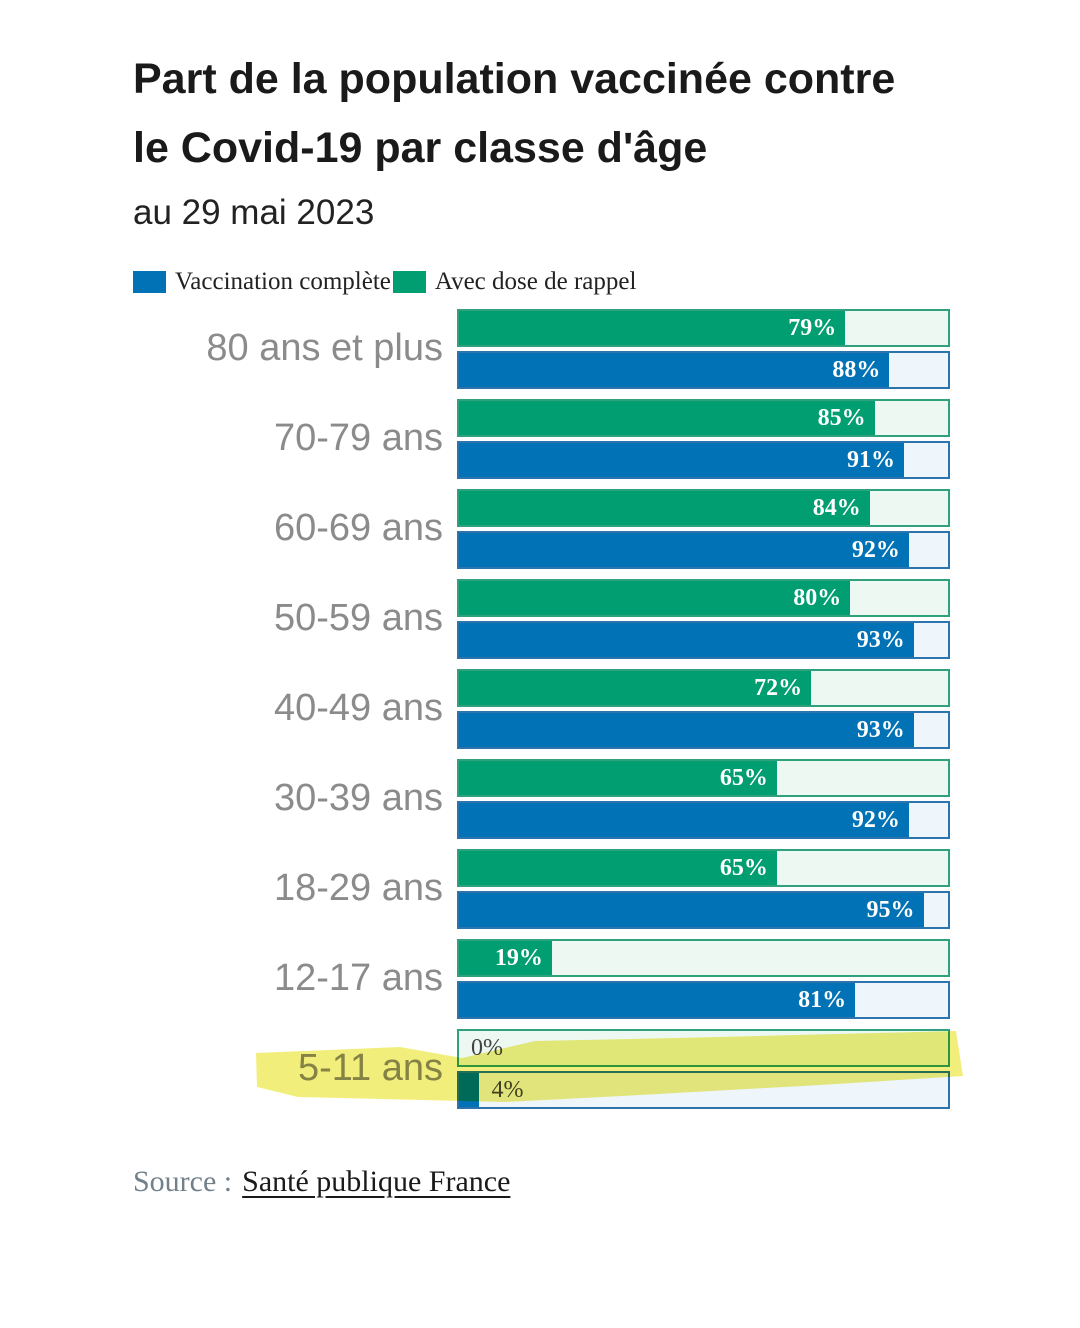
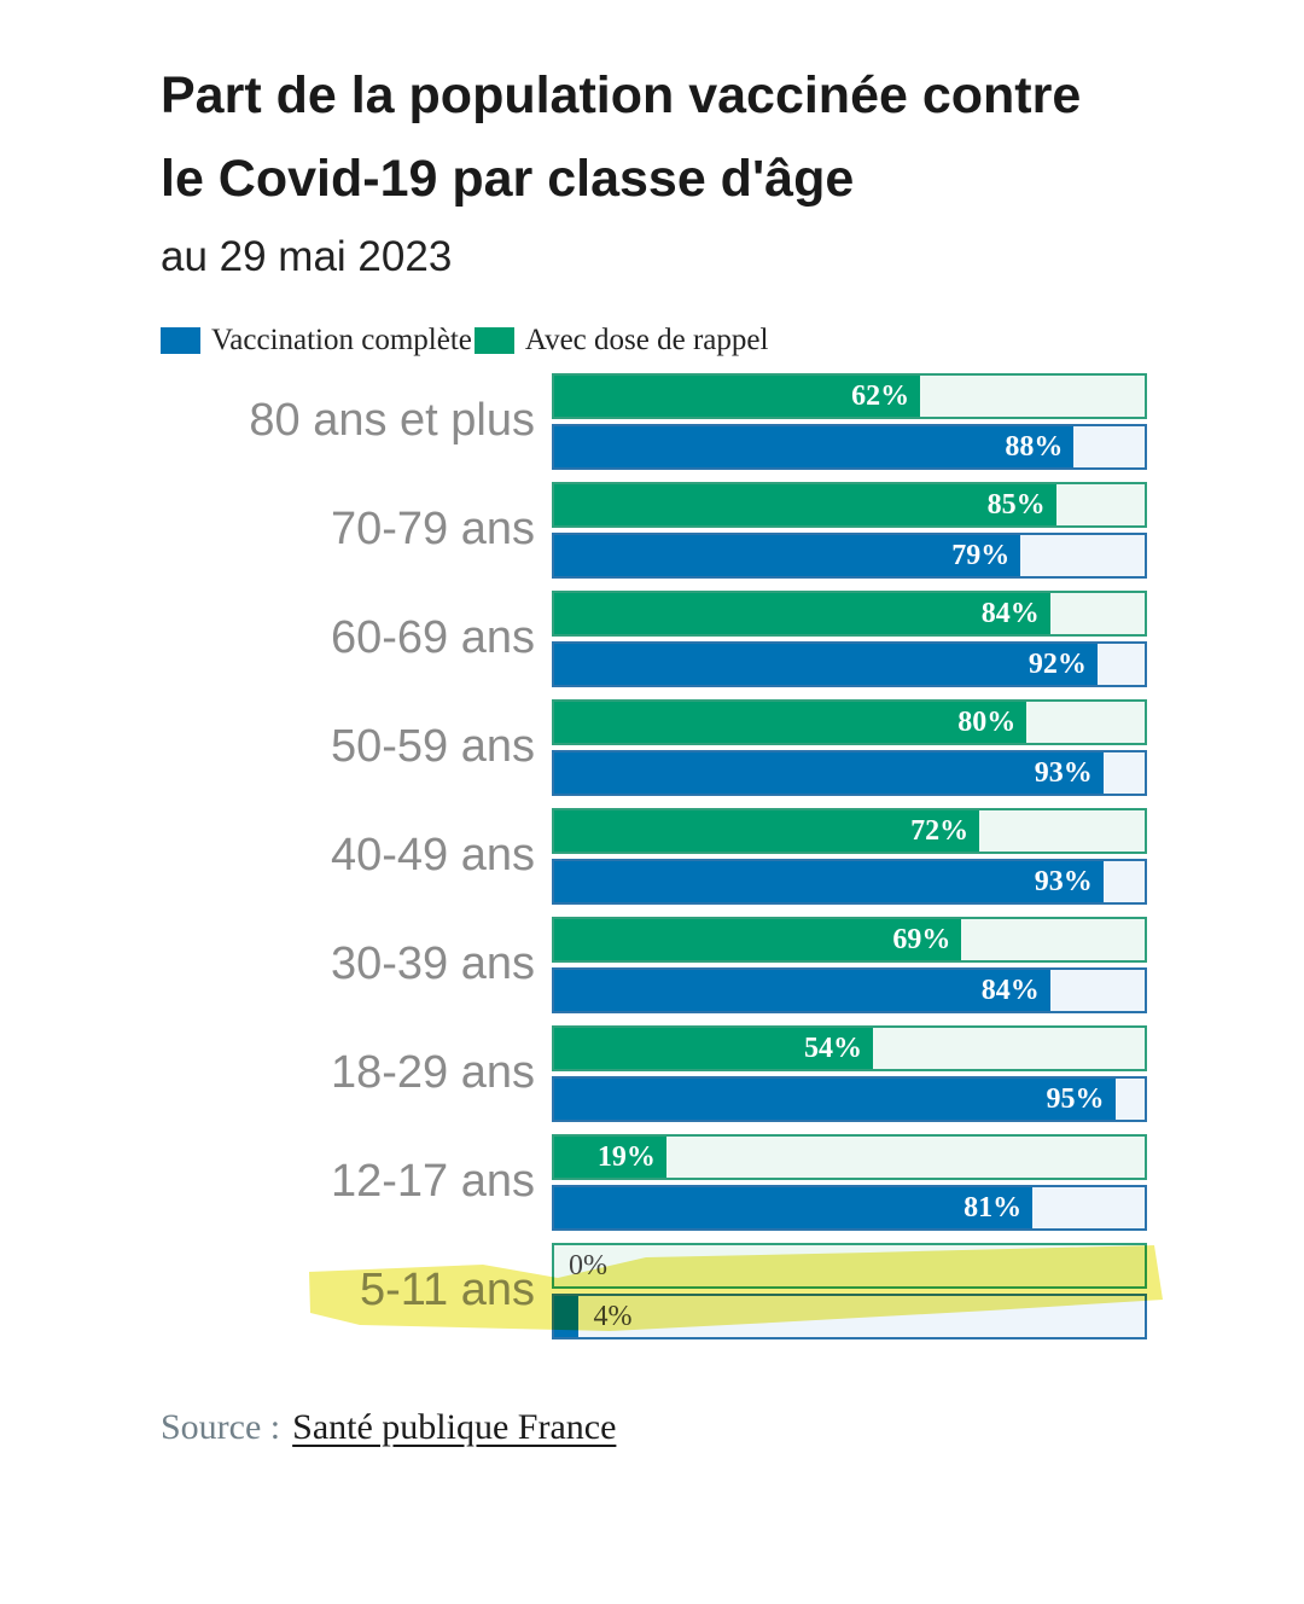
Avec dose de rappel/80 ans et plus: 79% -> 62%
Vaccination complète/70-79 ans: 91% -> 79%
Avec dose de rappel/30-39 ans: 65% -> 69%
Vaccination complète/30-39 ans: 92% -> 84%
Avec dose de rappel/18-29 ans: 65% -> 54%
